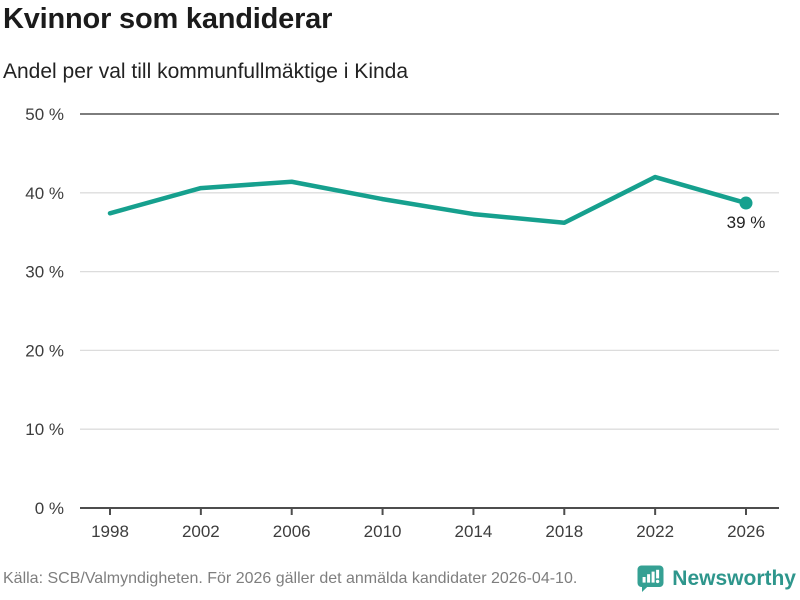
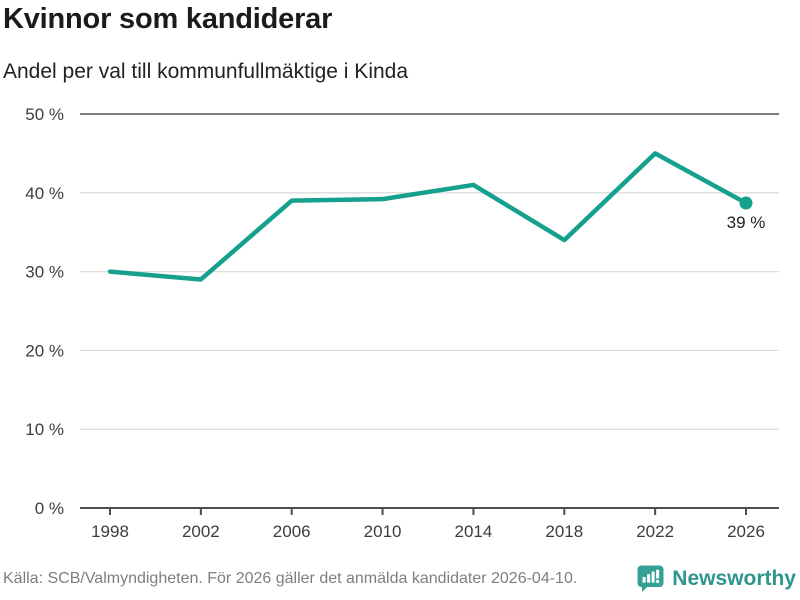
1998: 37% -> 30%
2002: 41% -> 29%
2006: 41% -> 39%
2014: 37% -> 41%
2018: 36% -> 34%
2022: 42% -> 45%
